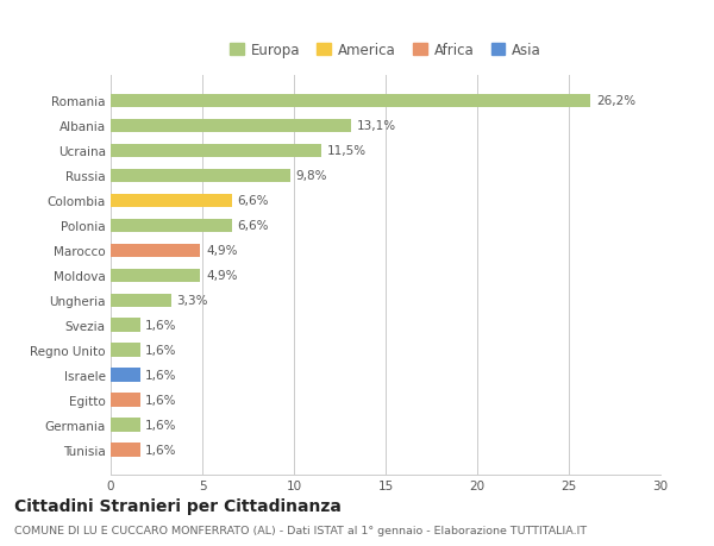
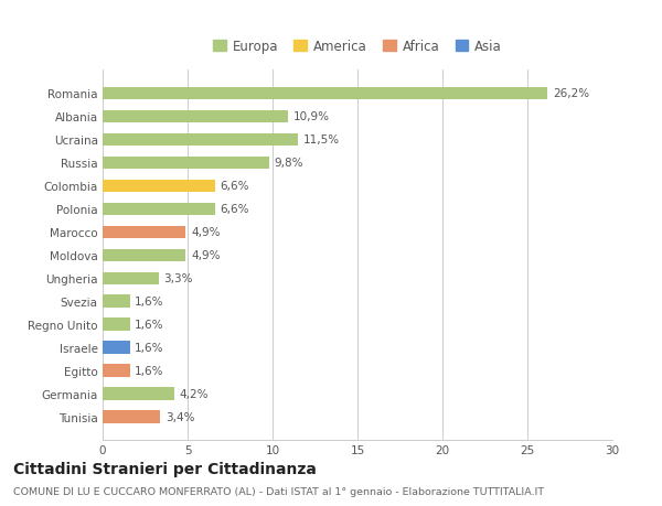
Albania: 13,1% -> 10,9%
Germania: 1,6% -> 4,2%
Tunisia: 1,6% -> 3,4%
